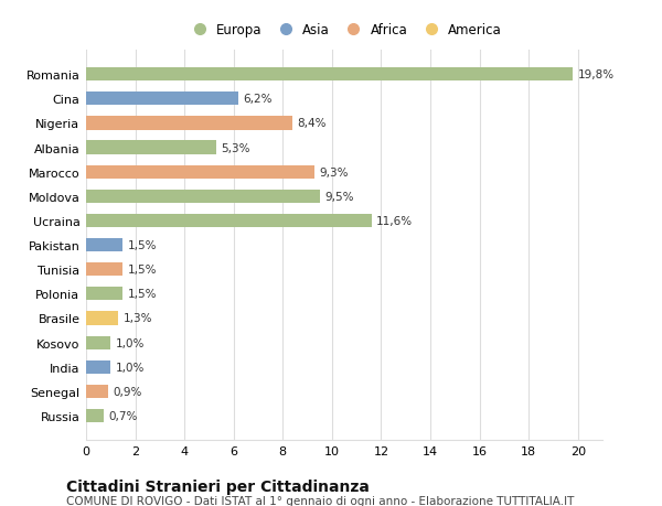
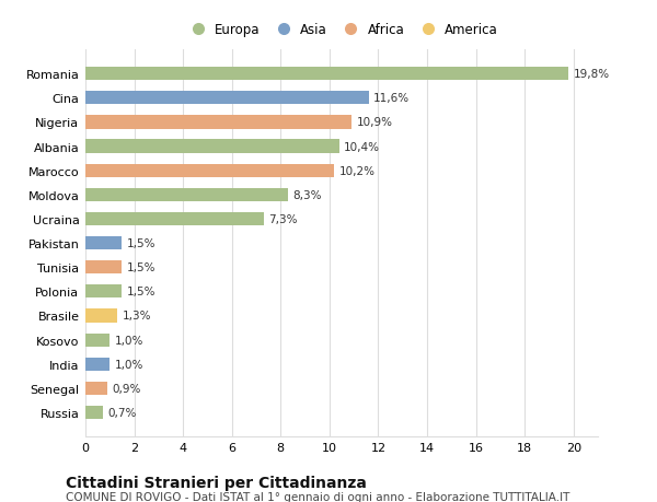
Cina: 6,2% -> 11,6%
Nigeria: 8,4% -> 10,9%
Albania: 5,3% -> 10,4%
Marocco: 9,3% -> 10,2%
Moldova: 9,5% -> 8,3%
Ucraina: 11,6% -> 7,3%
